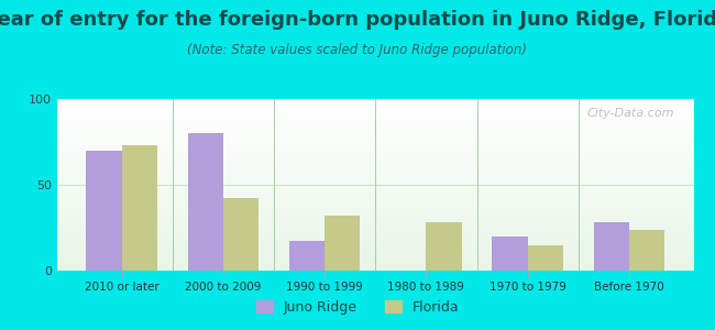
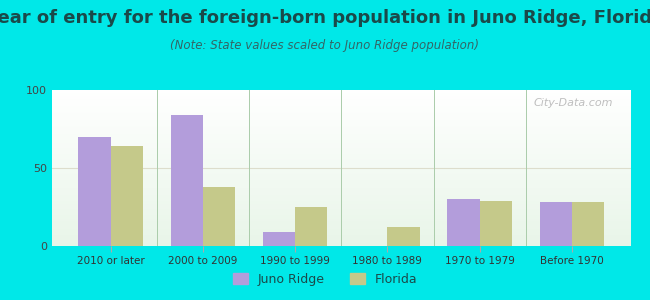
Florida/2010 or later: 73 -> 64
Juno Ridge/2000 to 2009: 80 -> 84
Florida/2000 to 2009: 42 -> 38
Juno Ridge/1990 to 1999: 17 -> 9
Florida/1990 to 1999: 32 -> 25
Florida/1980 to 1989: 28 -> 12
Juno Ridge/1970 to 1979: 20 -> 30
Florida/1970 to 1979: 15 -> 29
Florida/Before 1970: 24 -> 28
